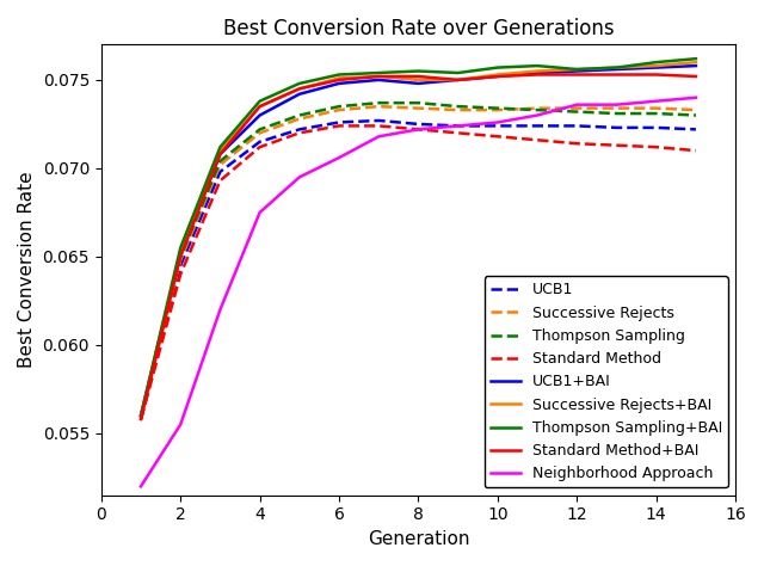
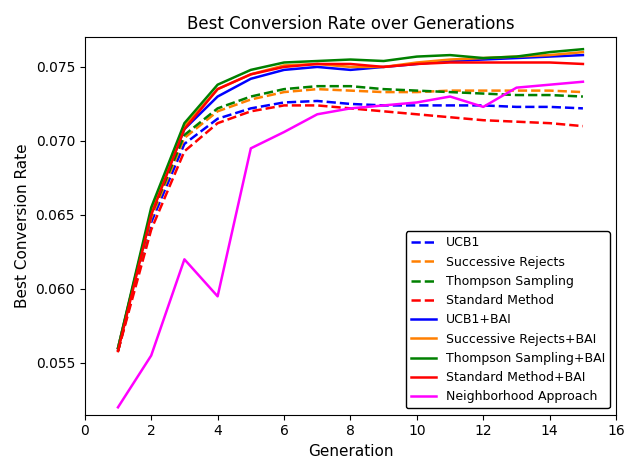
Neighborhood Approach/4: 0.0675 -> 0.0595
Neighborhood Approach/12: 0.0736 -> 0.0723
